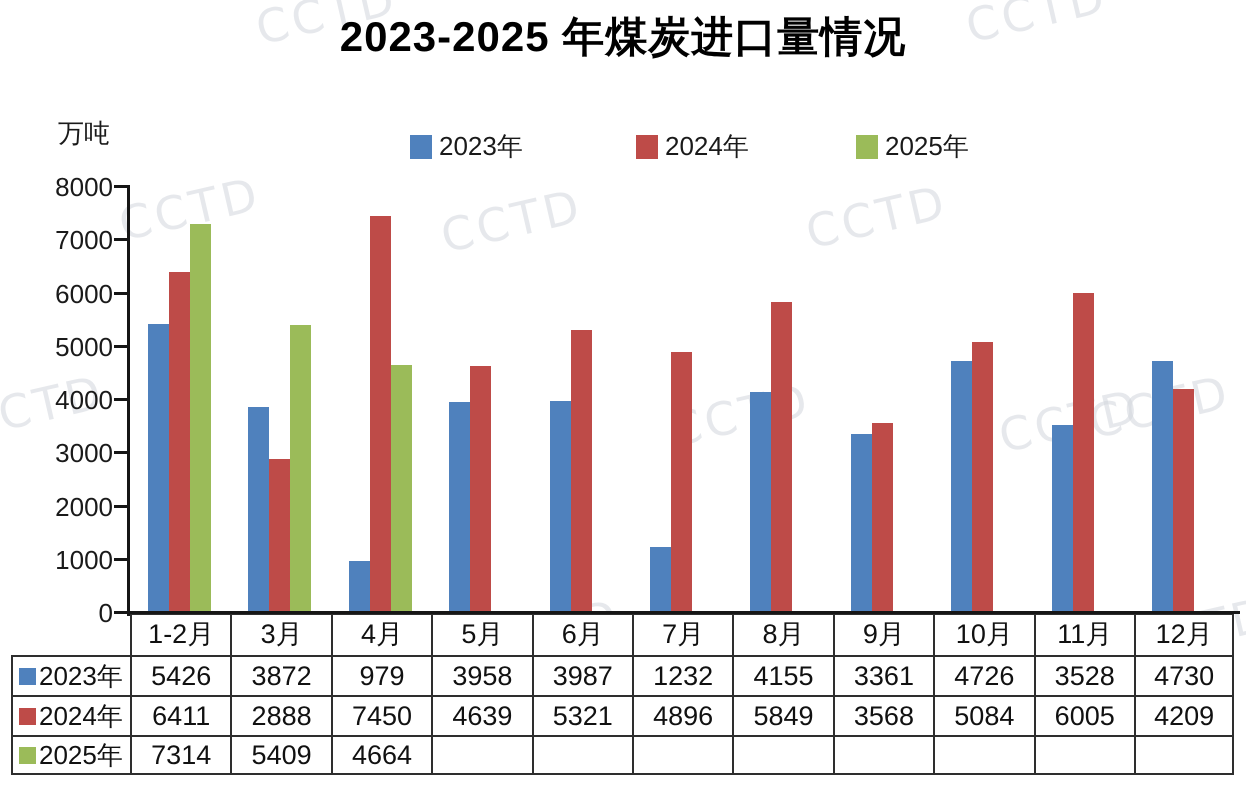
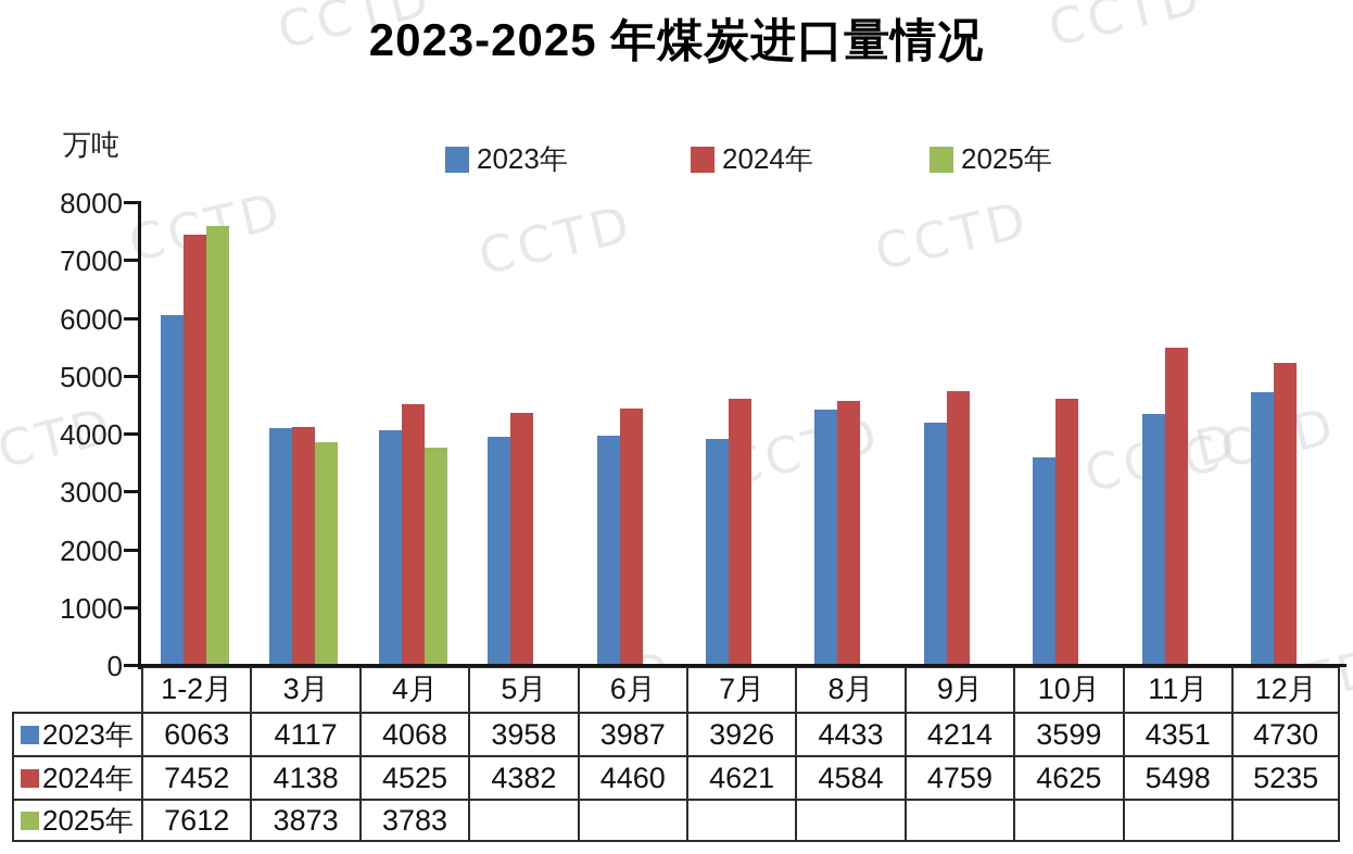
2023年/1-2月: 5426 -> 6063
2024年/1-2月: 6411 -> 7452
2025年/1-2月: 7314 -> 7612
2023年/3月: 3872 -> 4117
2024年/3月: 2888 -> 4138
2025年/3月: 5409 -> 3873
2023年/4月: 979 -> 4068
2024年/4月: 7450 -> 4525
2025年/4月: 4664 -> 3783
2024年/5月: 4639 -> 4382
2024年/6月: 5321 -> 4460
2023年/7月: 1232 -> 3926
2024年/7月: 4896 -> 4621
2023年/8月: 4155 -> 4433
2024年/8月: 5849 -> 4584
2023年/9月: 3361 -> 4214
2024年/9月: 3568 -> 4759
2023年/10月: 4726 -> 3599
2024年/10月: 5084 -> 4625
2023年/11月: 3528 -> 4351
2024年/11月: 6005 -> 5498
2024年/12月: 4209 -> 5235
